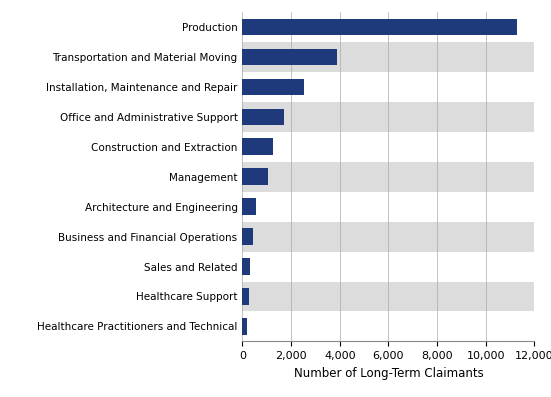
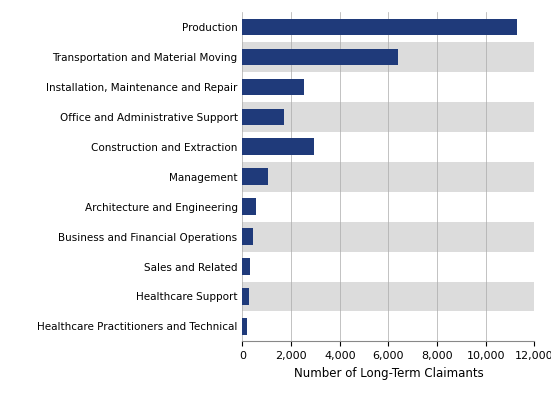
Transportation and Material Moving: 3,900 -> 6,400
Construction and Extraction: 1,250 -> 2,950
